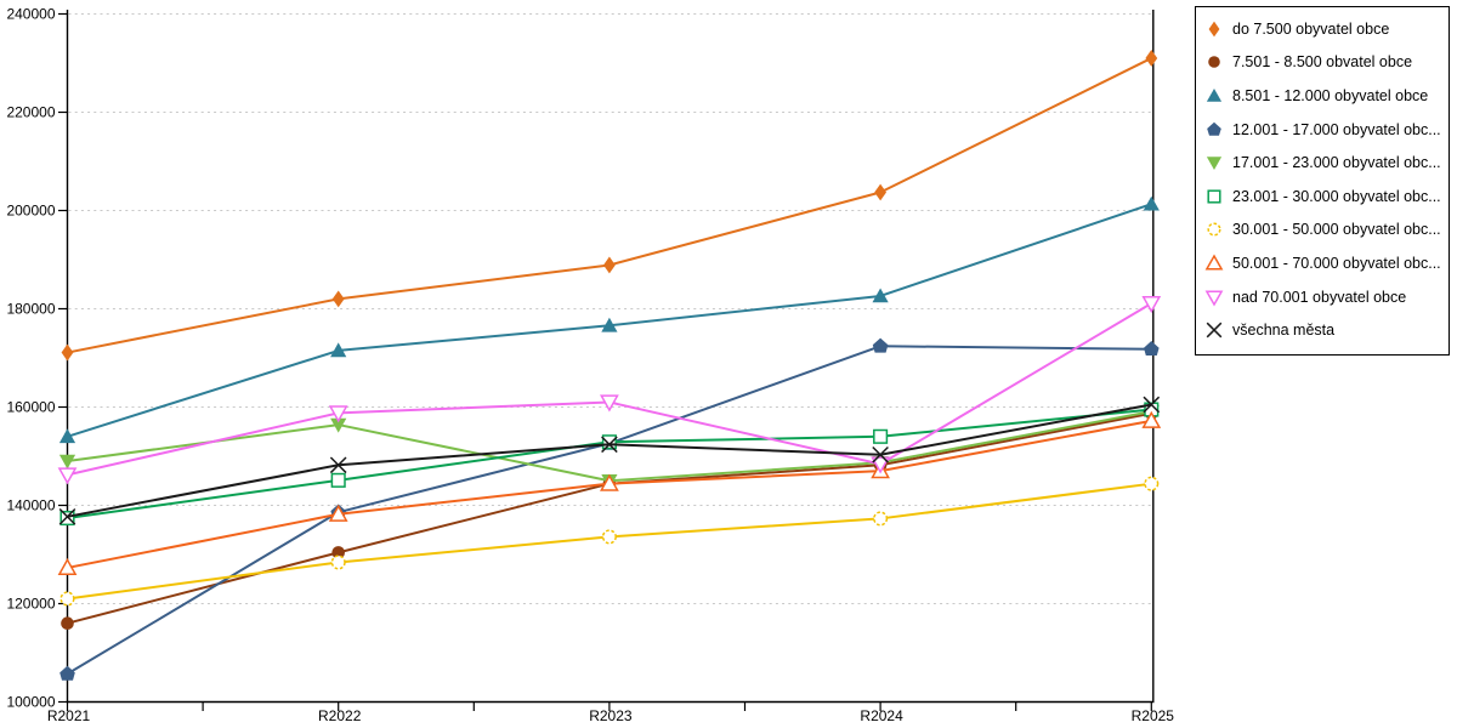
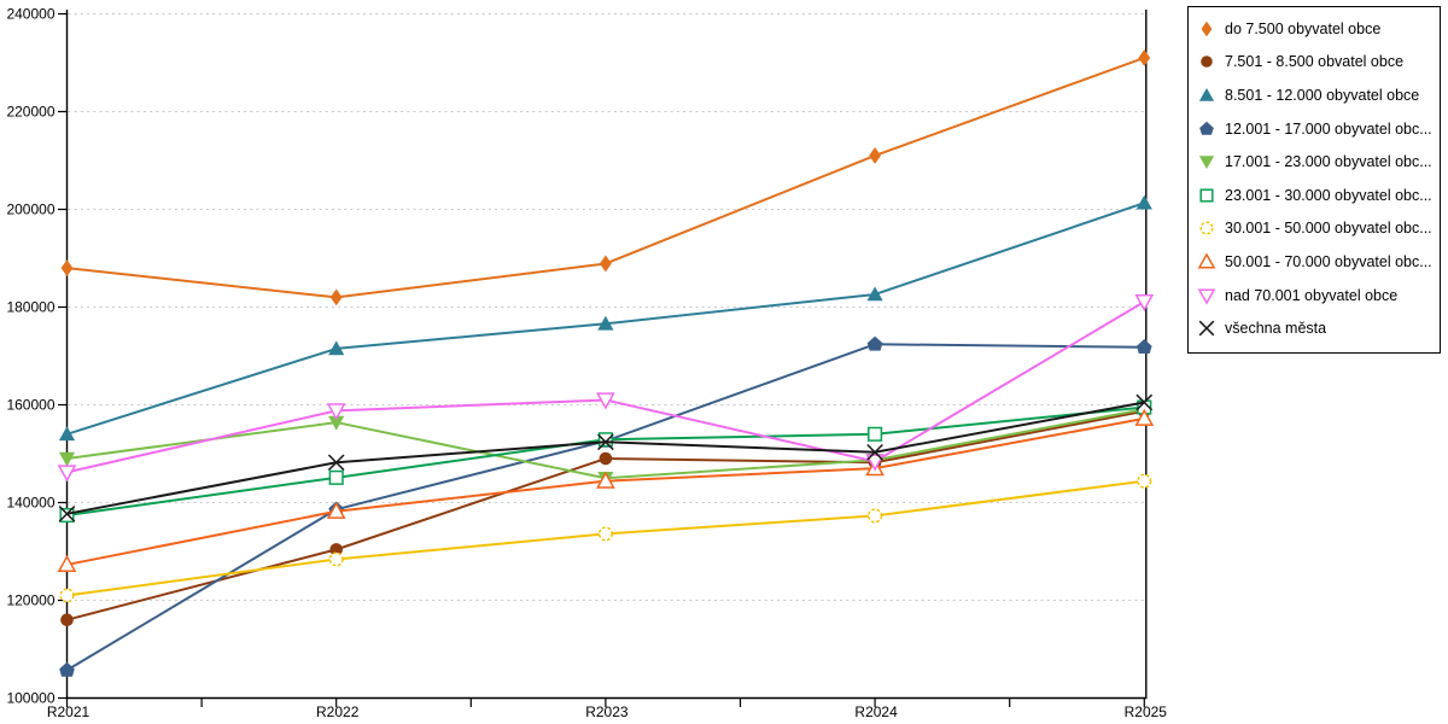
do 7.500 obyvatel obce/R2021: 171000 -> 188000
7.501 - 8.500 obvatel obce/R2023: 144000 -> 149000
do 7.500 obyvatel obce/R2024: 204000 -> 211000
